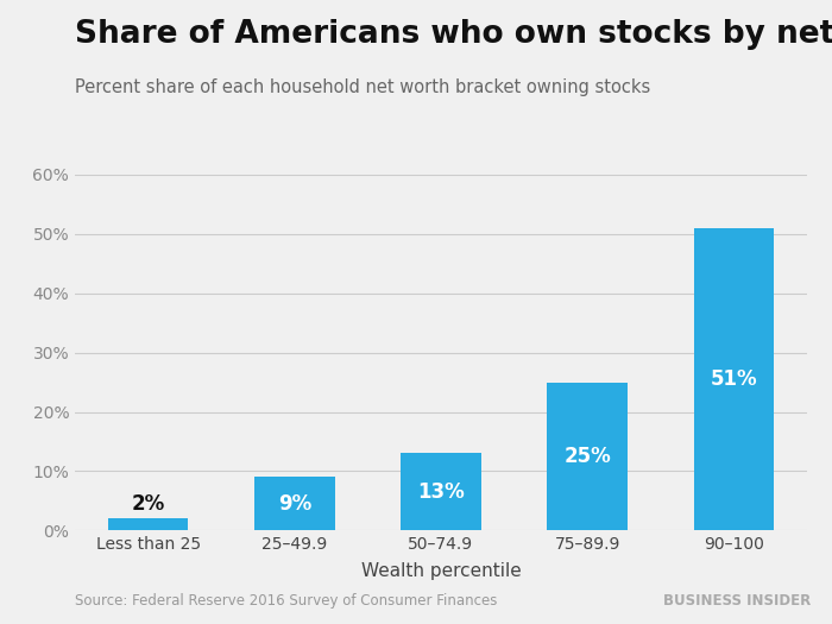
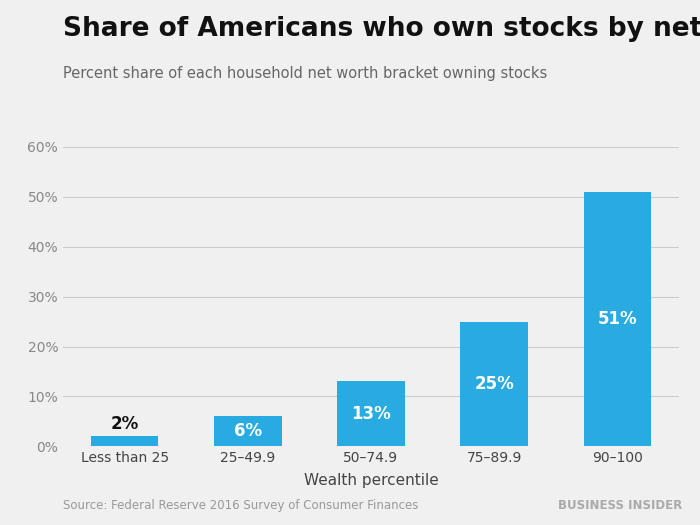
25–49.9: 9% -> 6%
